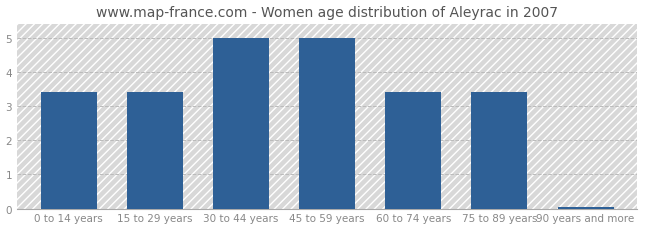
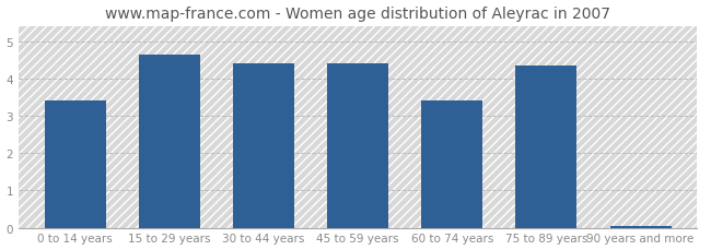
15 to 29 years: 3.40 -> 4.65
30 to 44 years: 5.00 -> 4.40
45 to 59 years: 5.00 -> 4.40
75 to 89 years: 3.40 -> 4.35
